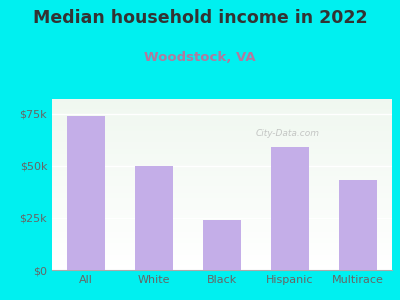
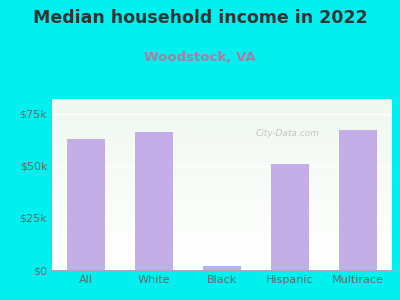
All: $74k -> $63k
White: $50k -> $66k
Black: $24k -> $2k
Hispanic: $59k -> $51k
Multirace: $43k -> $67k
